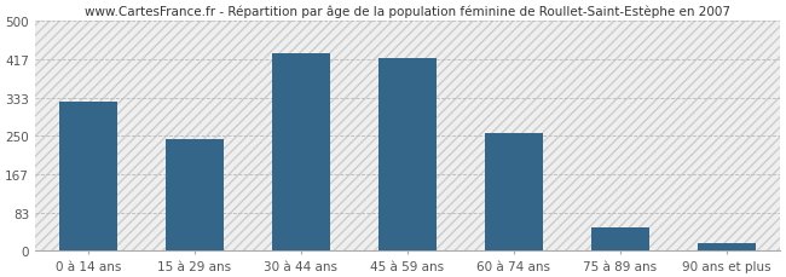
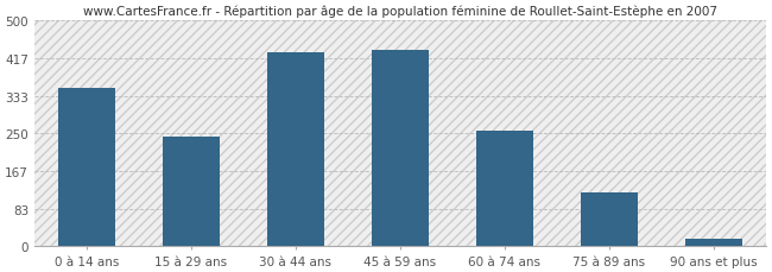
0 à 14 ans: 325 -> 350
45 à 59 ans: 420 -> 436
75 à 89 ans: 50 -> 118
